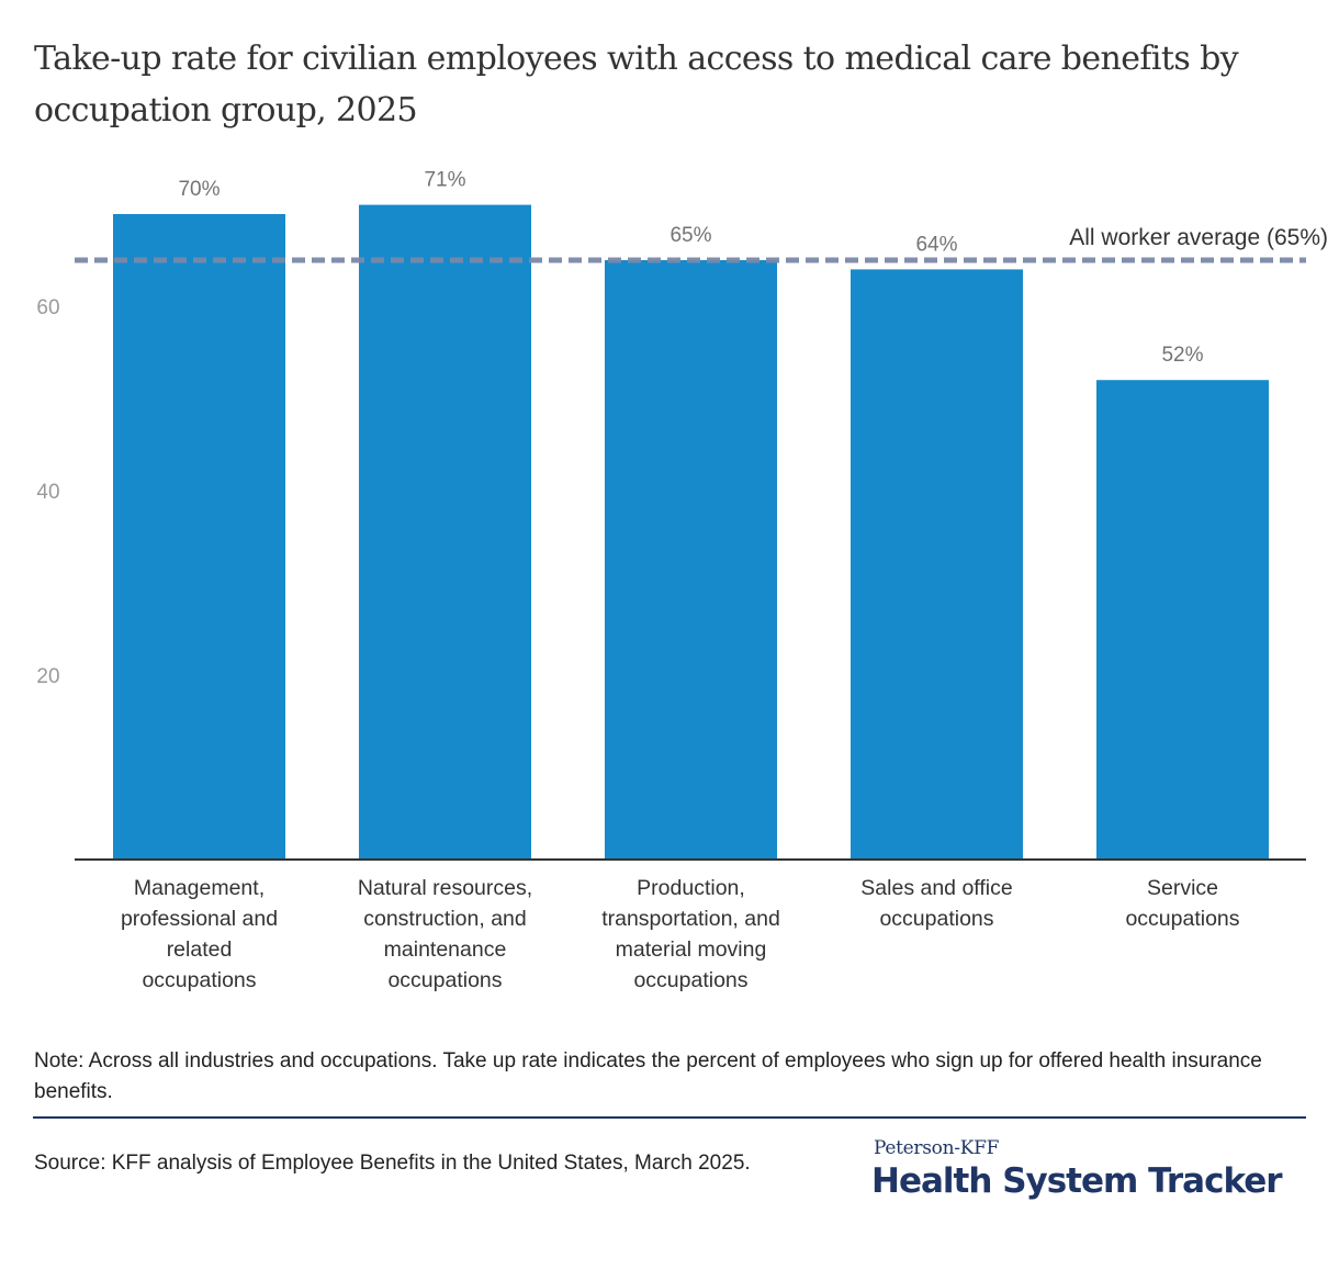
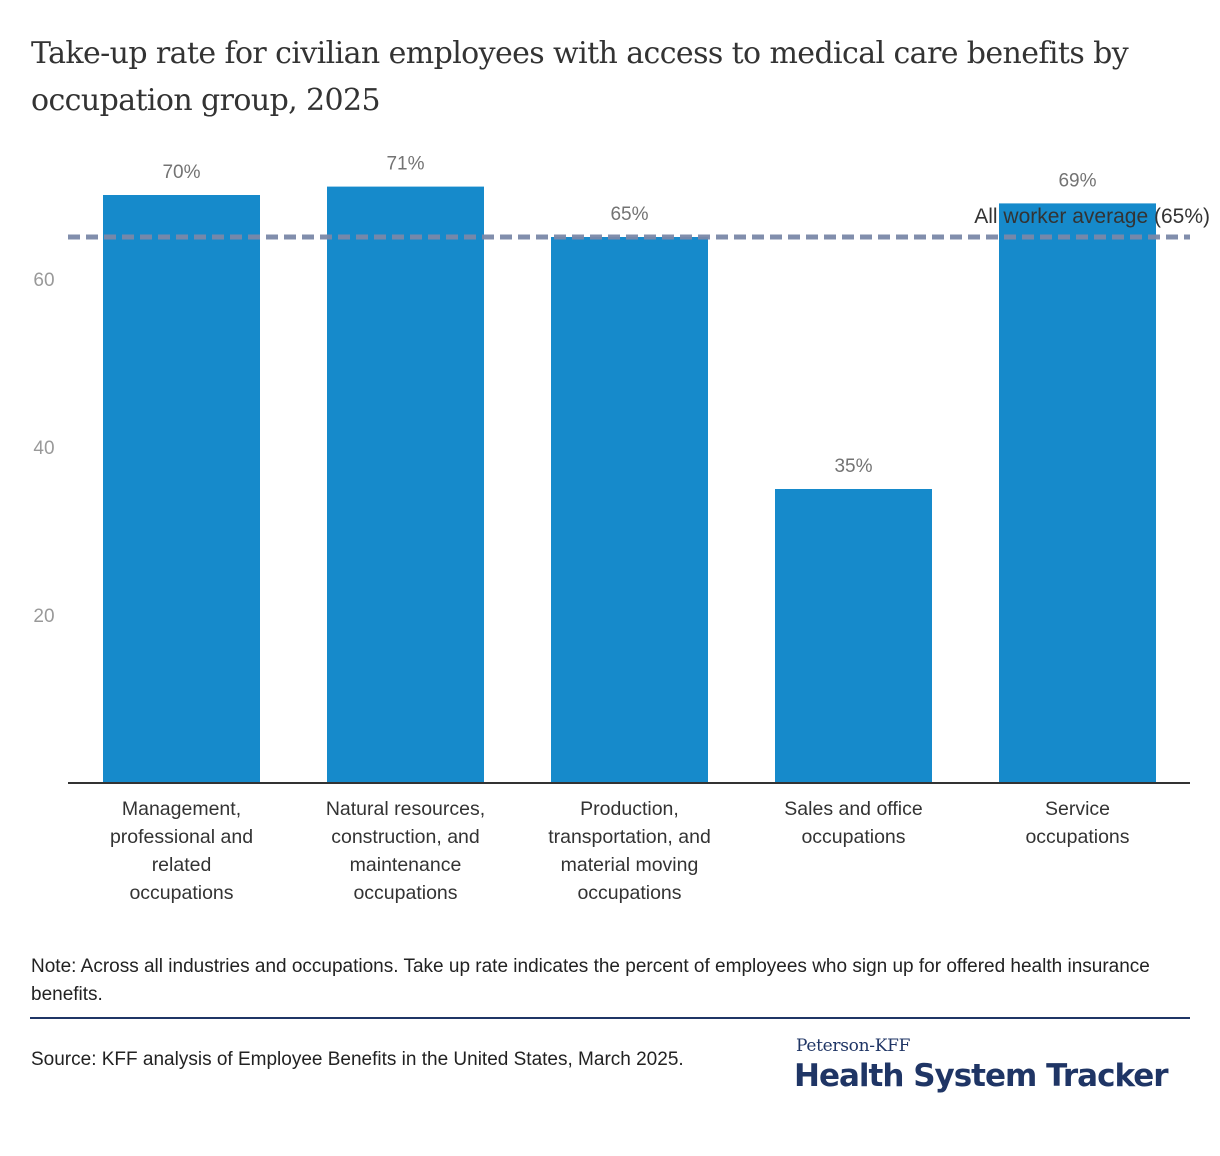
Sales and office occupations: 64% -> 35%
Service occupations: 52% -> 69%
